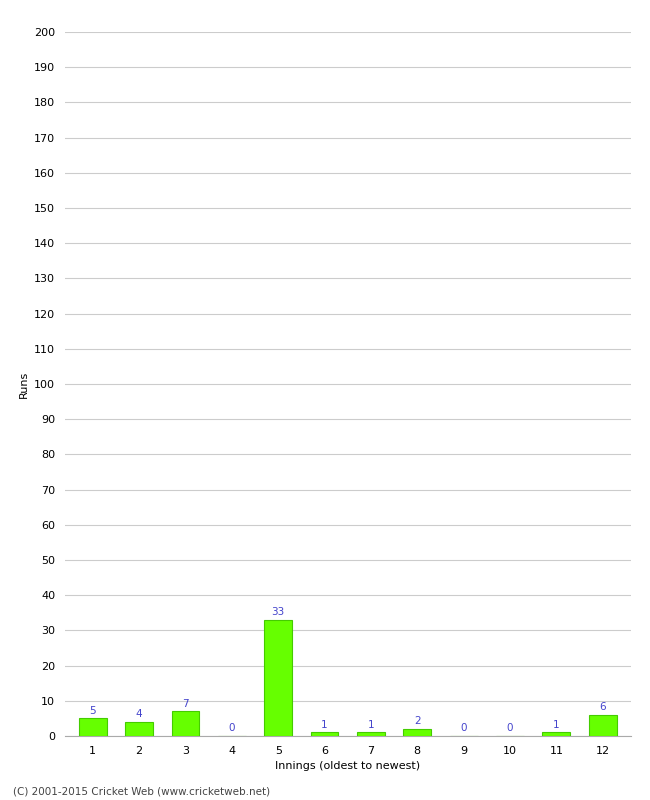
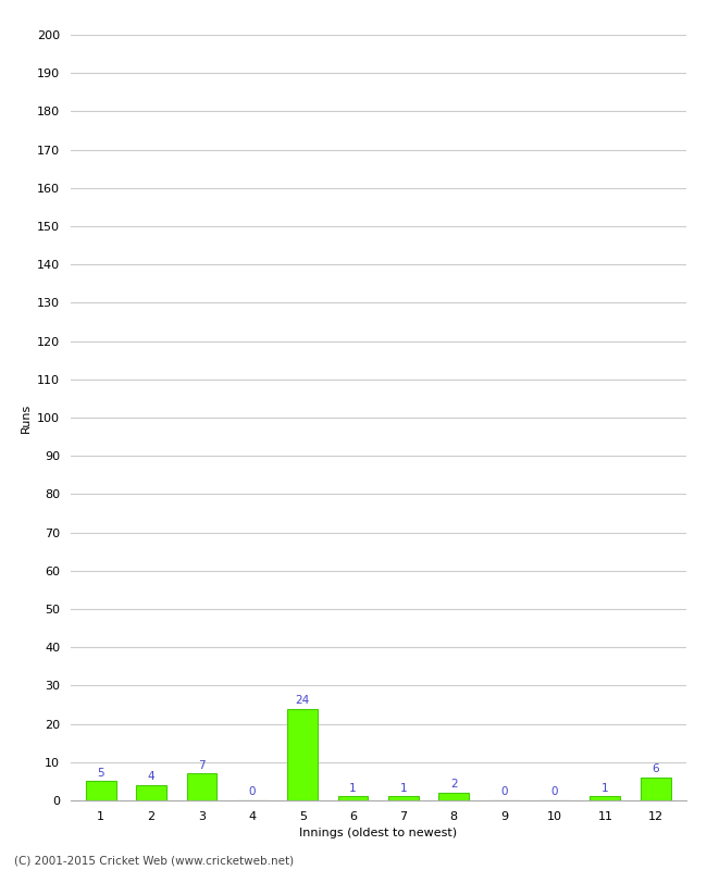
5: 33 -> 24
